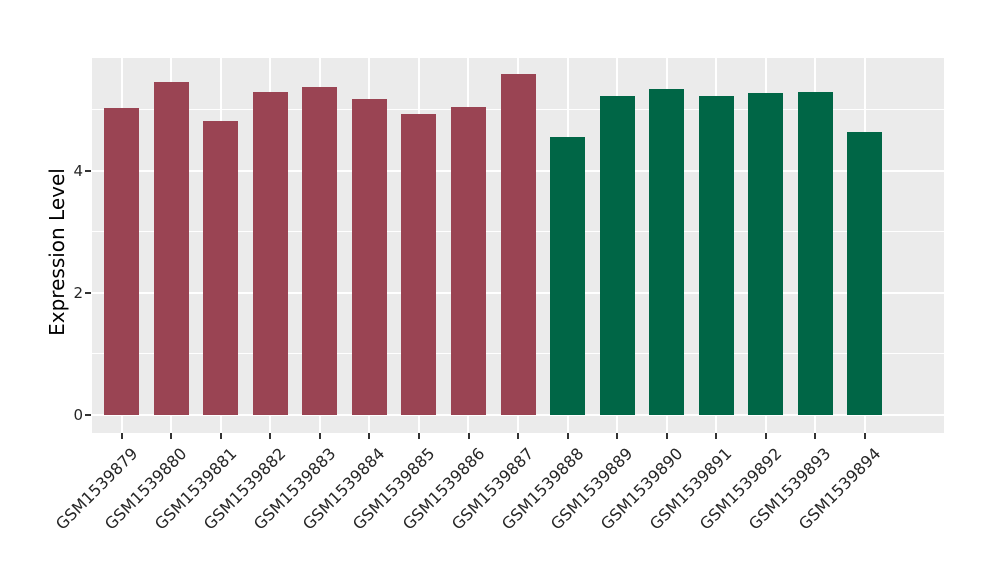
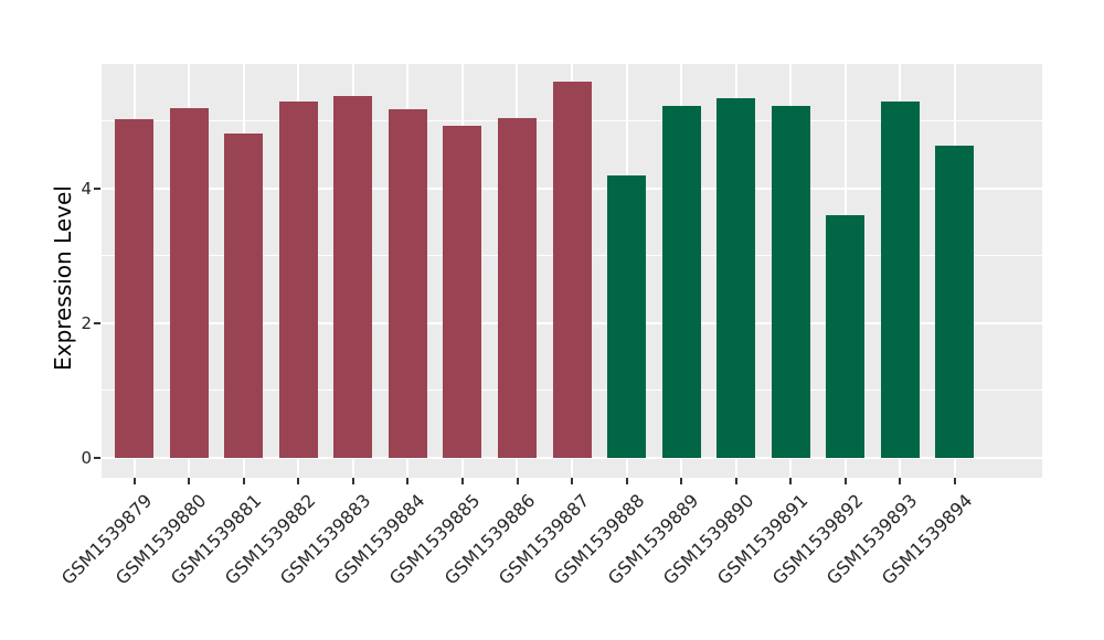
GSM1539880: 5.5 -> 5.2
GSM1539888: 4.6 -> 4.2
GSM1539892: 5.3 -> 3.6
